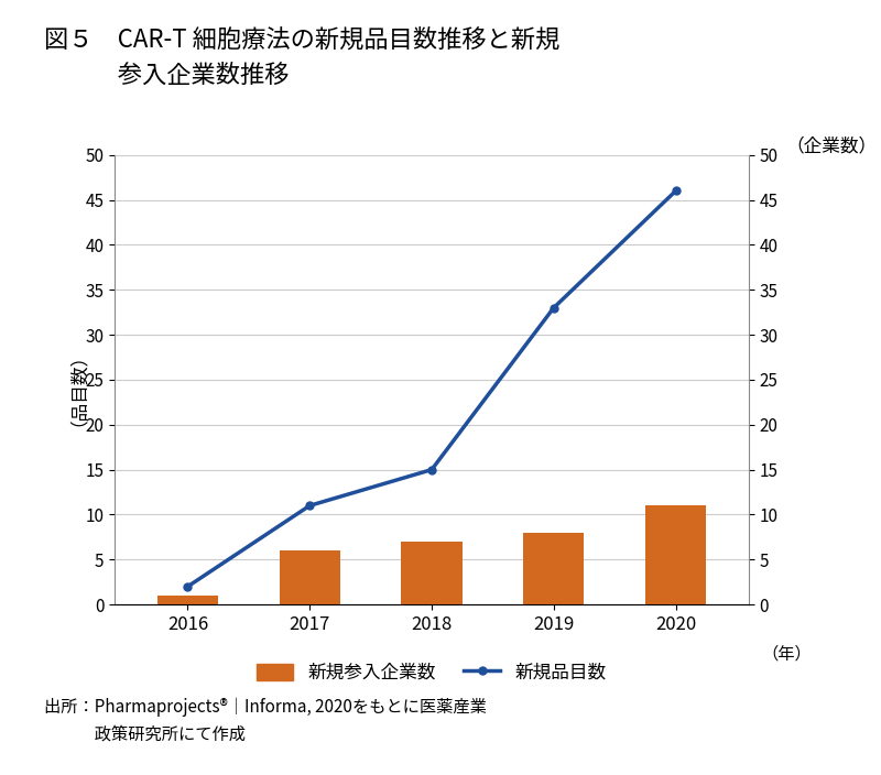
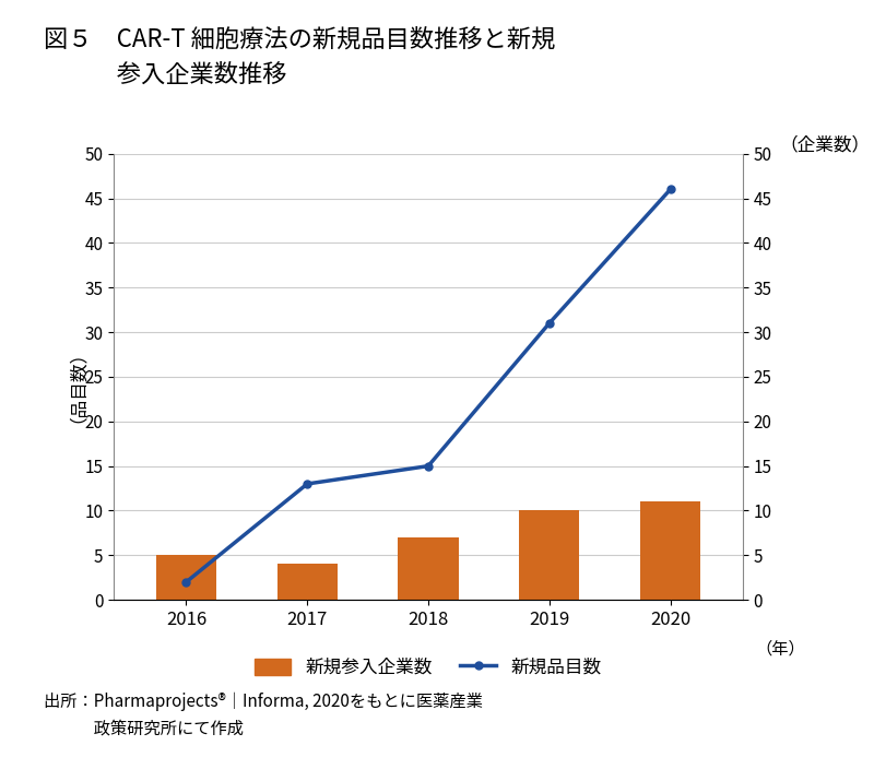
新規参入企業数/2016: 1 -> 5
新規参入企業数/2017: 6 -> 4
新規品目数/2017: 11 -> 13
新規参入企業数/2019: 8 -> 10
新規品目数/2019: 33 -> 31
